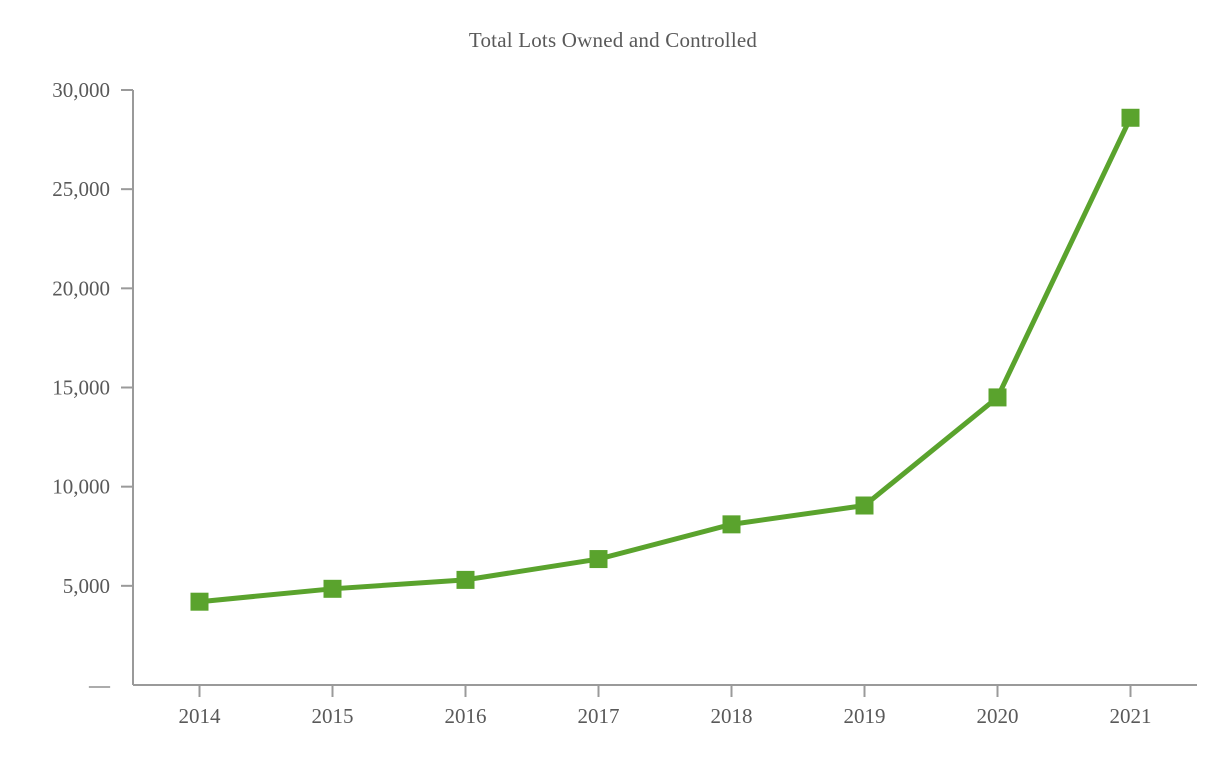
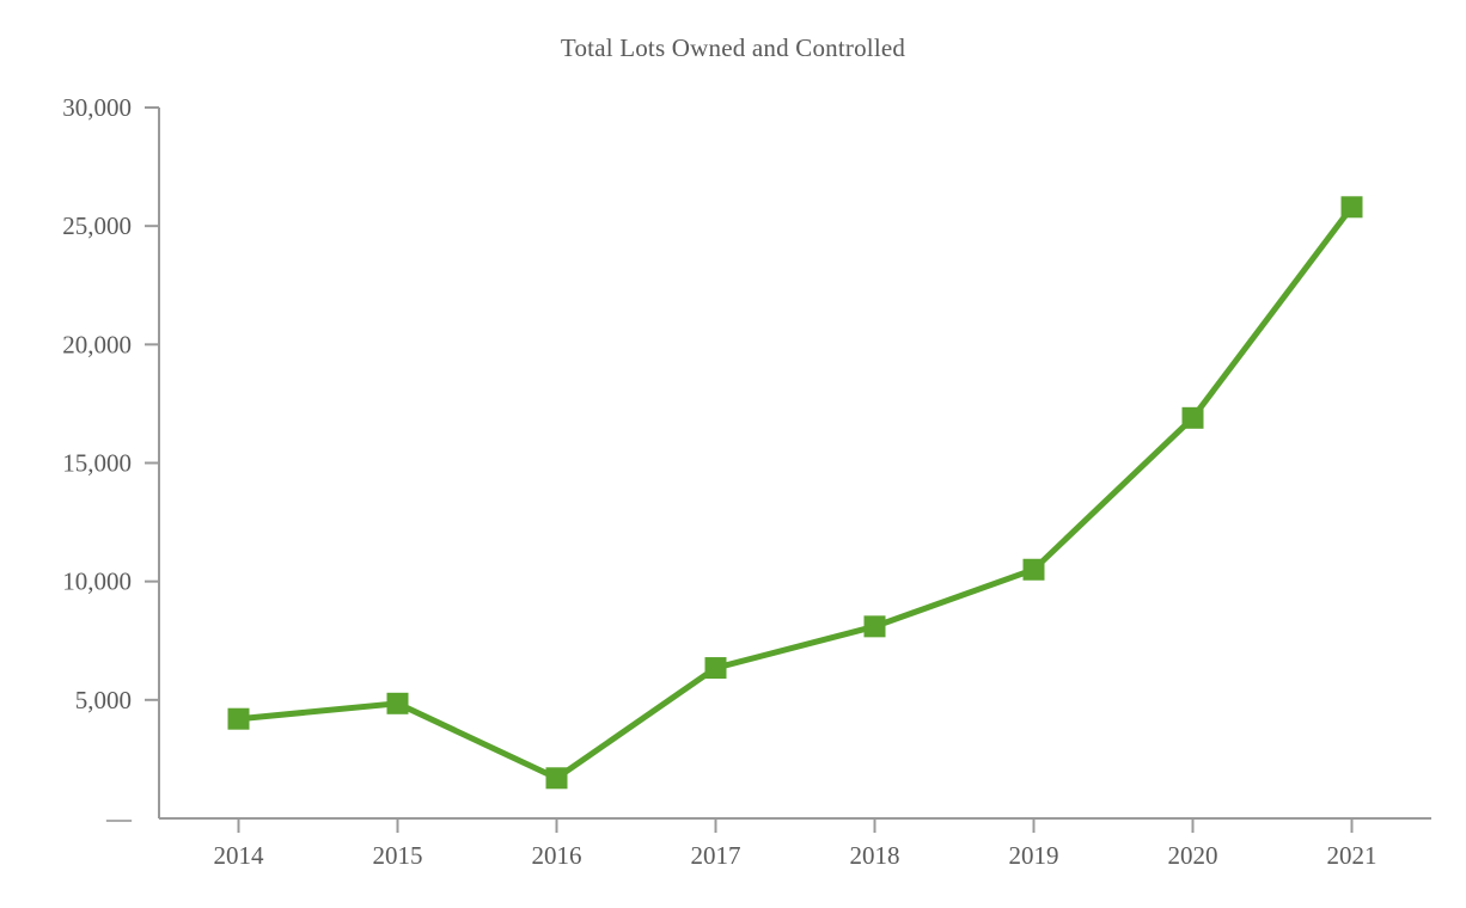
2016: 5300 -> 1700
2019: 9000 -> 10500
2020: 14500 -> 16900
2021: 28600 -> 25800
